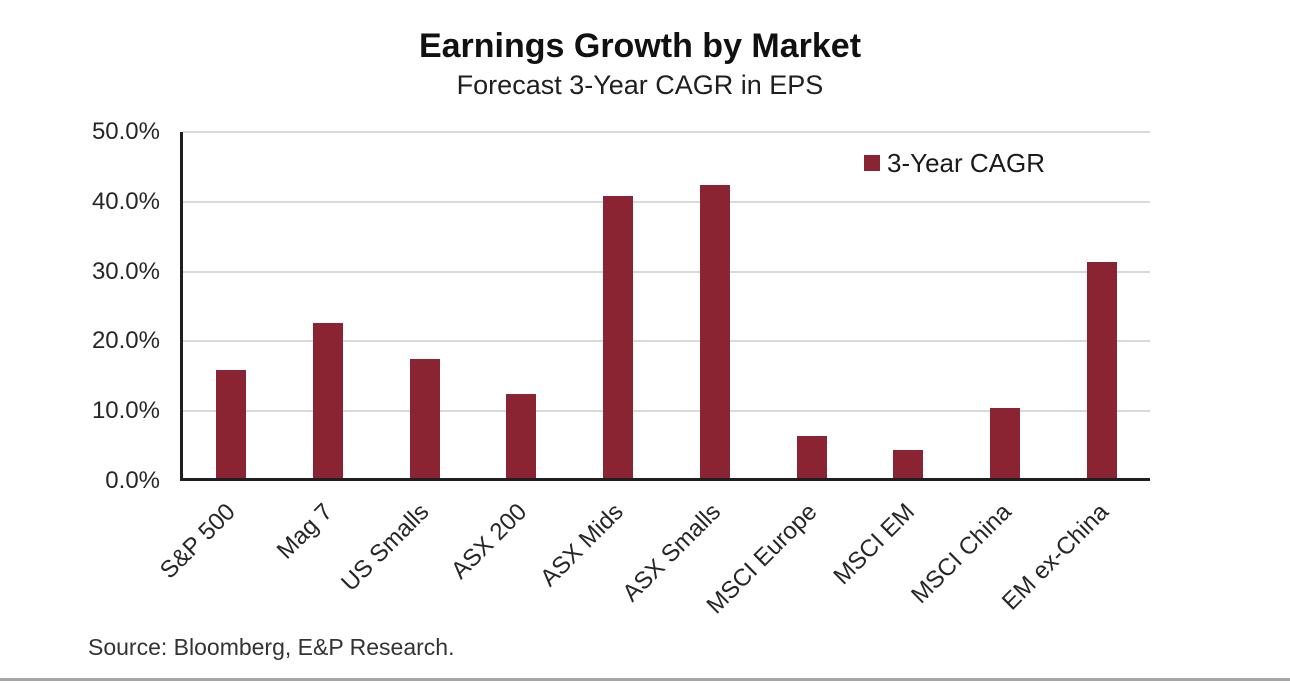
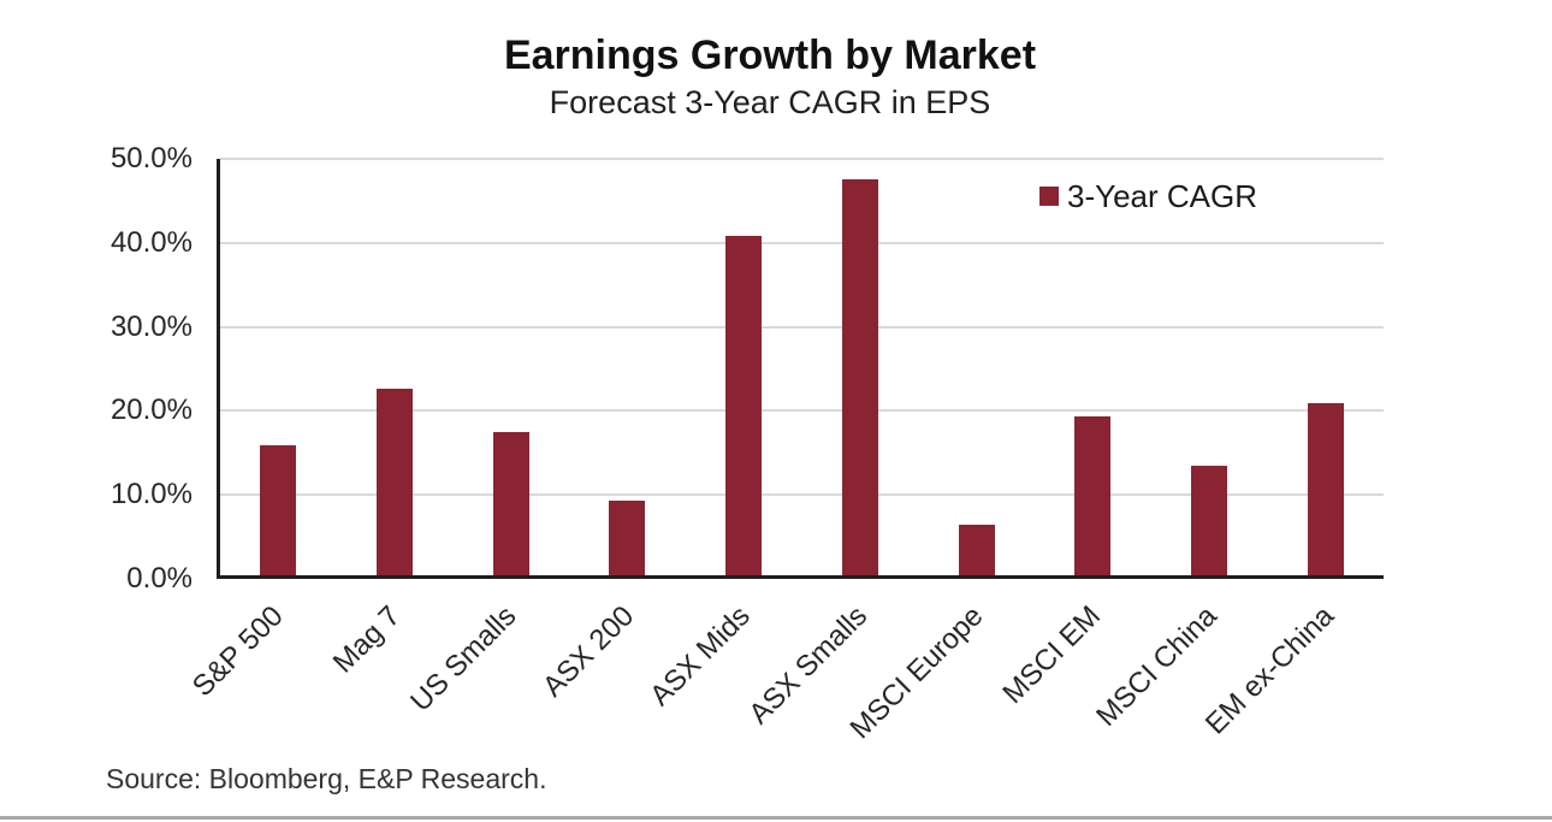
ASX 200: 12% -> 9%
ASX Smalls: 42% -> 47%
MSCI EM: 4% -> 19%
MSCI China: 10% -> 13%
EM ex-China: 31% -> 20%
